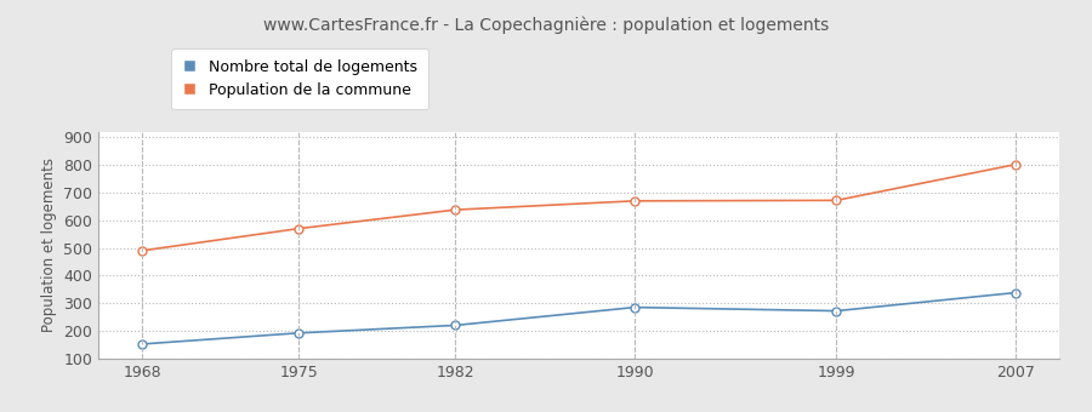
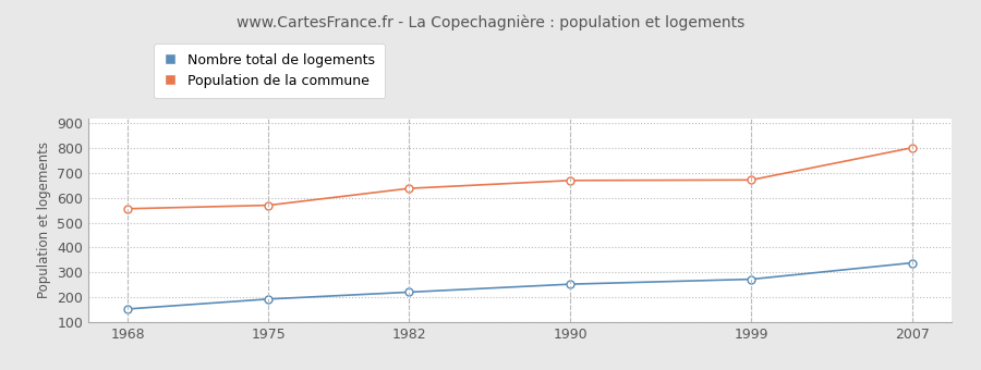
Population de la commune/1968: 490 -> 556
Nombre total de logements/1990: 285 -> 252
